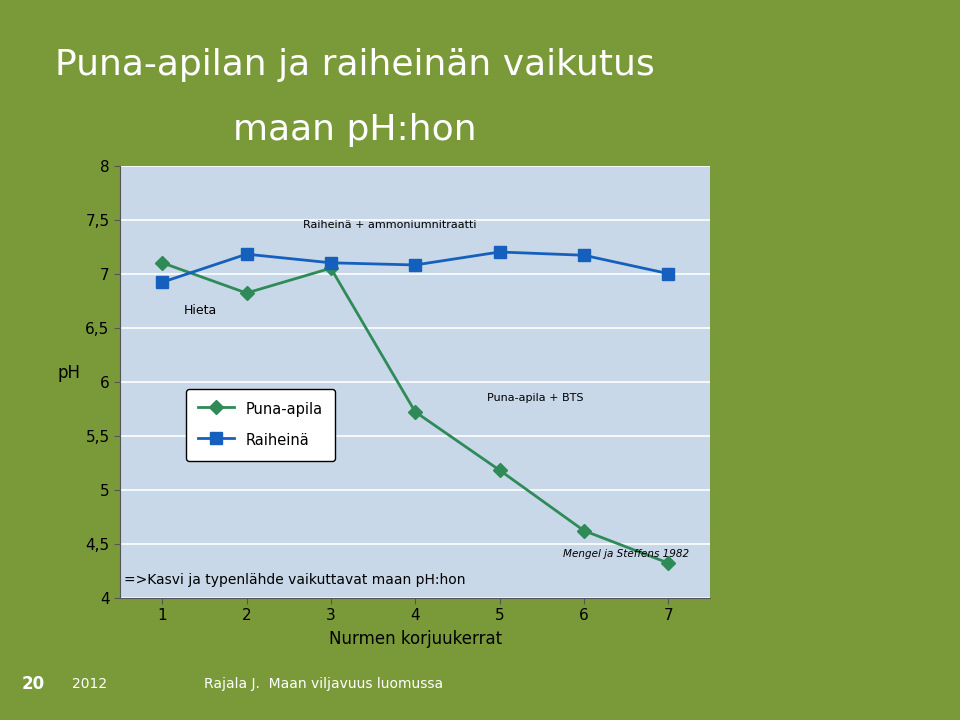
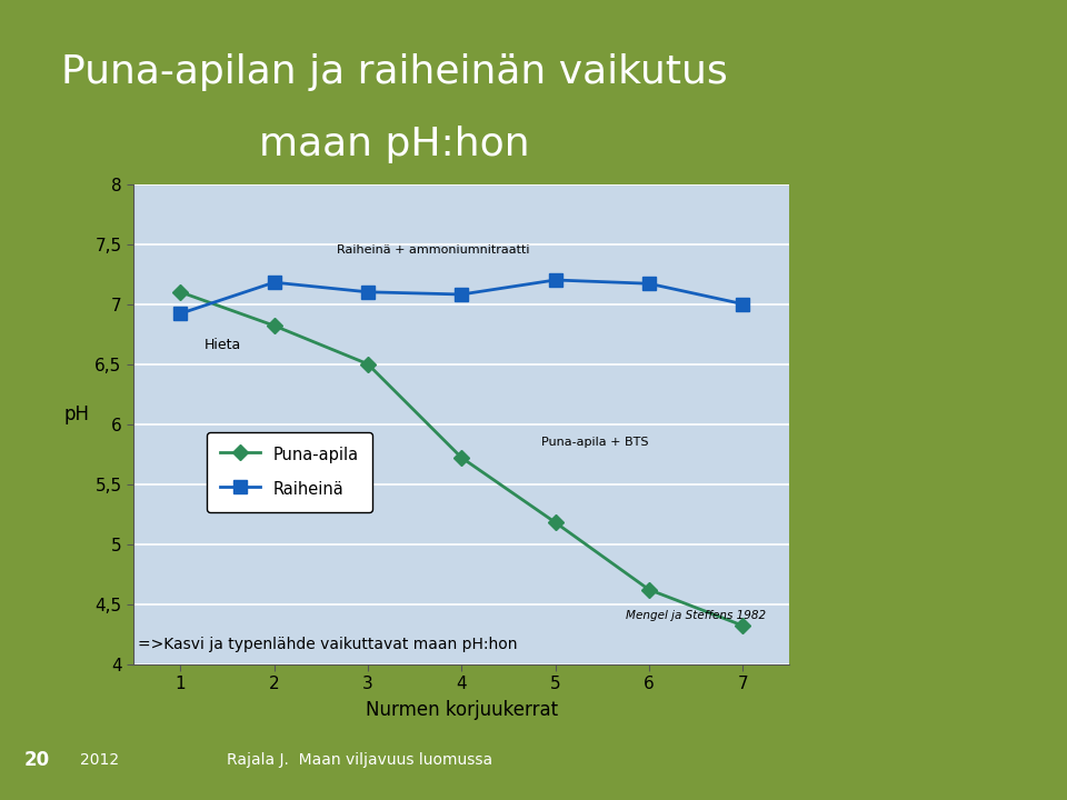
Puna-apila/3: 7,05 -> 6,50
